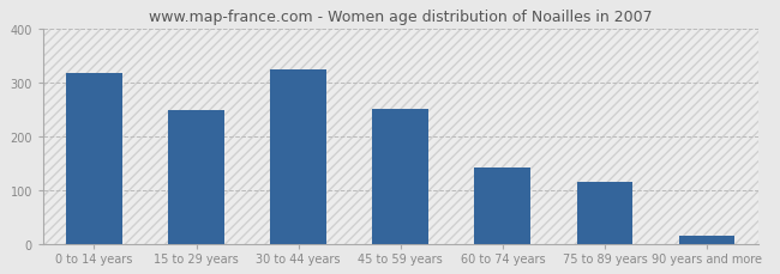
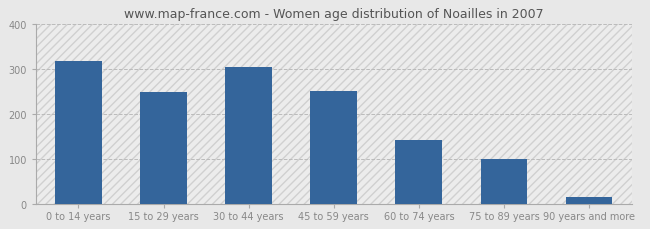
30 to 44 years: 325 -> 305
75 to 89 years: 115 -> 100
